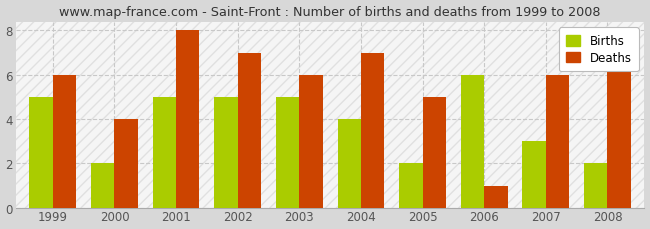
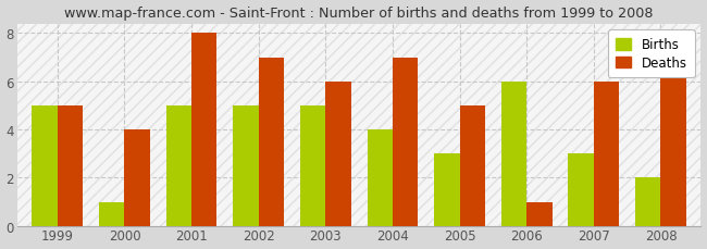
Deaths/1999: 6 -> 5
Births/2000: 2 -> 1
Births/2005: 2 -> 3
